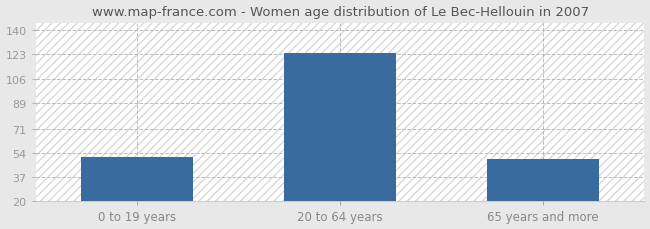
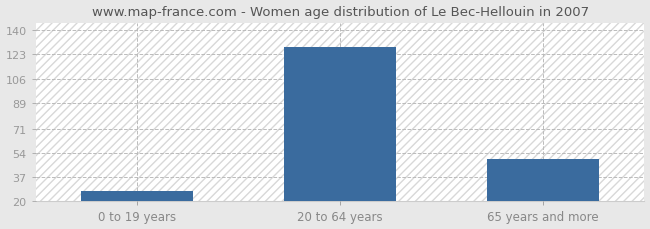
0 to 19 years: 51 -> 27
20 to 64 years: 124 -> 128
